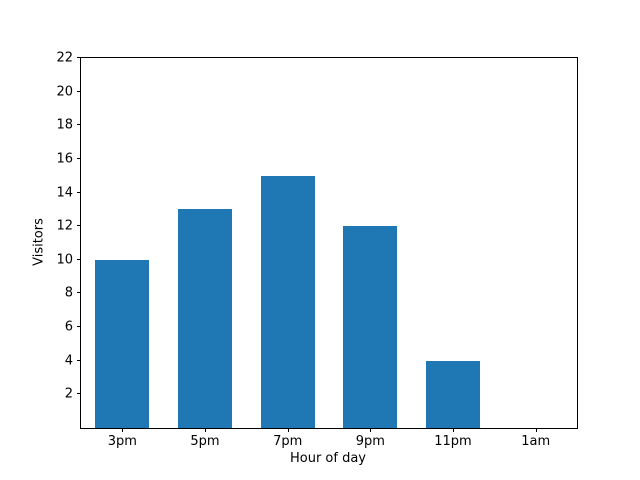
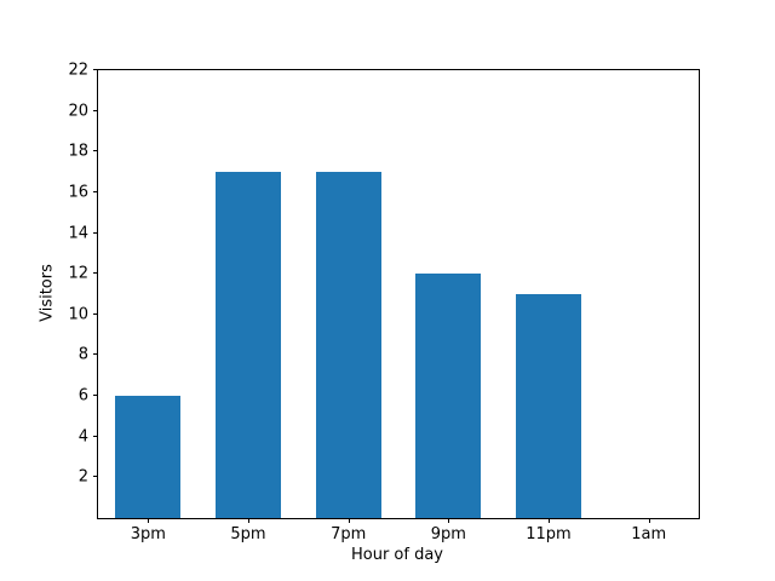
3pm: 10 -> 6
5pm: 13 -> 17
7pm: 15 -> 17
11pm: 4 -> 11
